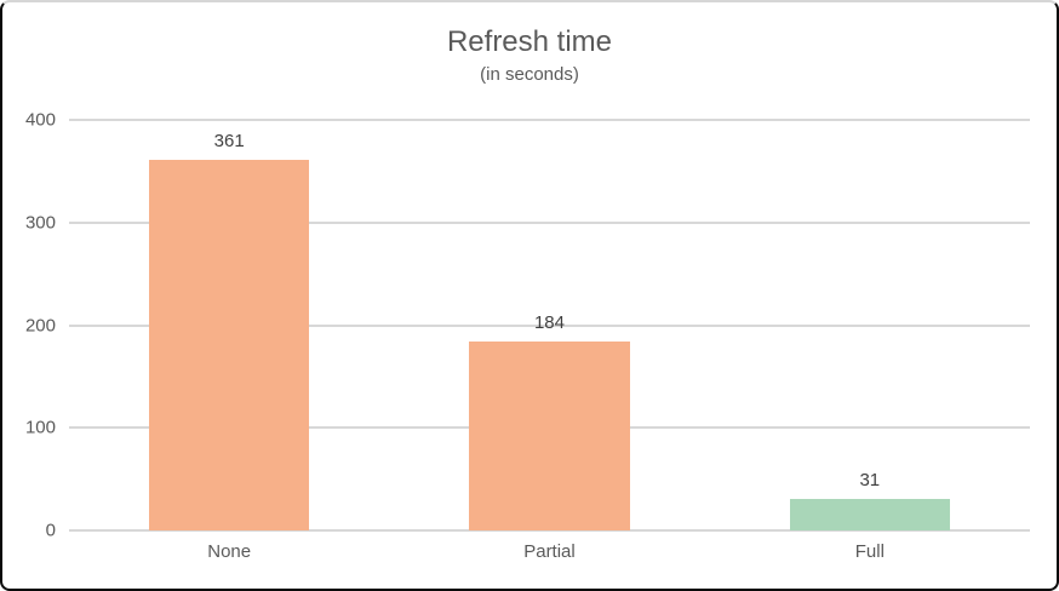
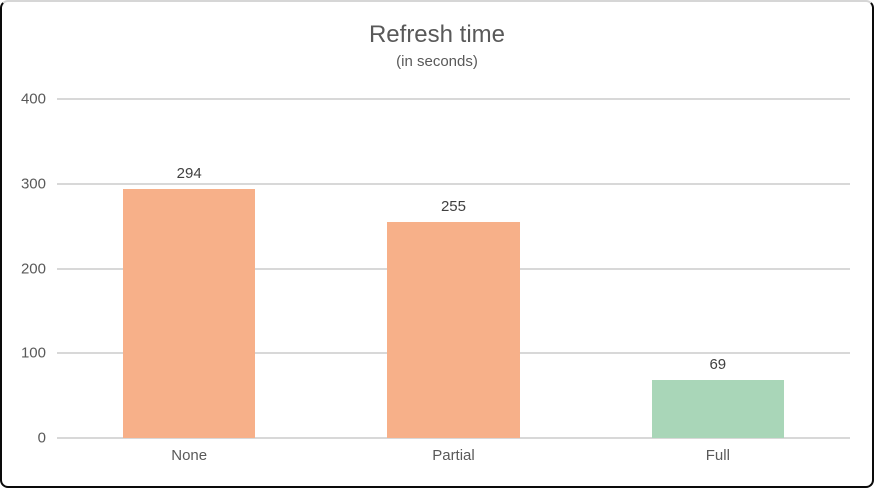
None: 361 -> 294
Partial: 184 -> 255
Full: 31 -> 69
